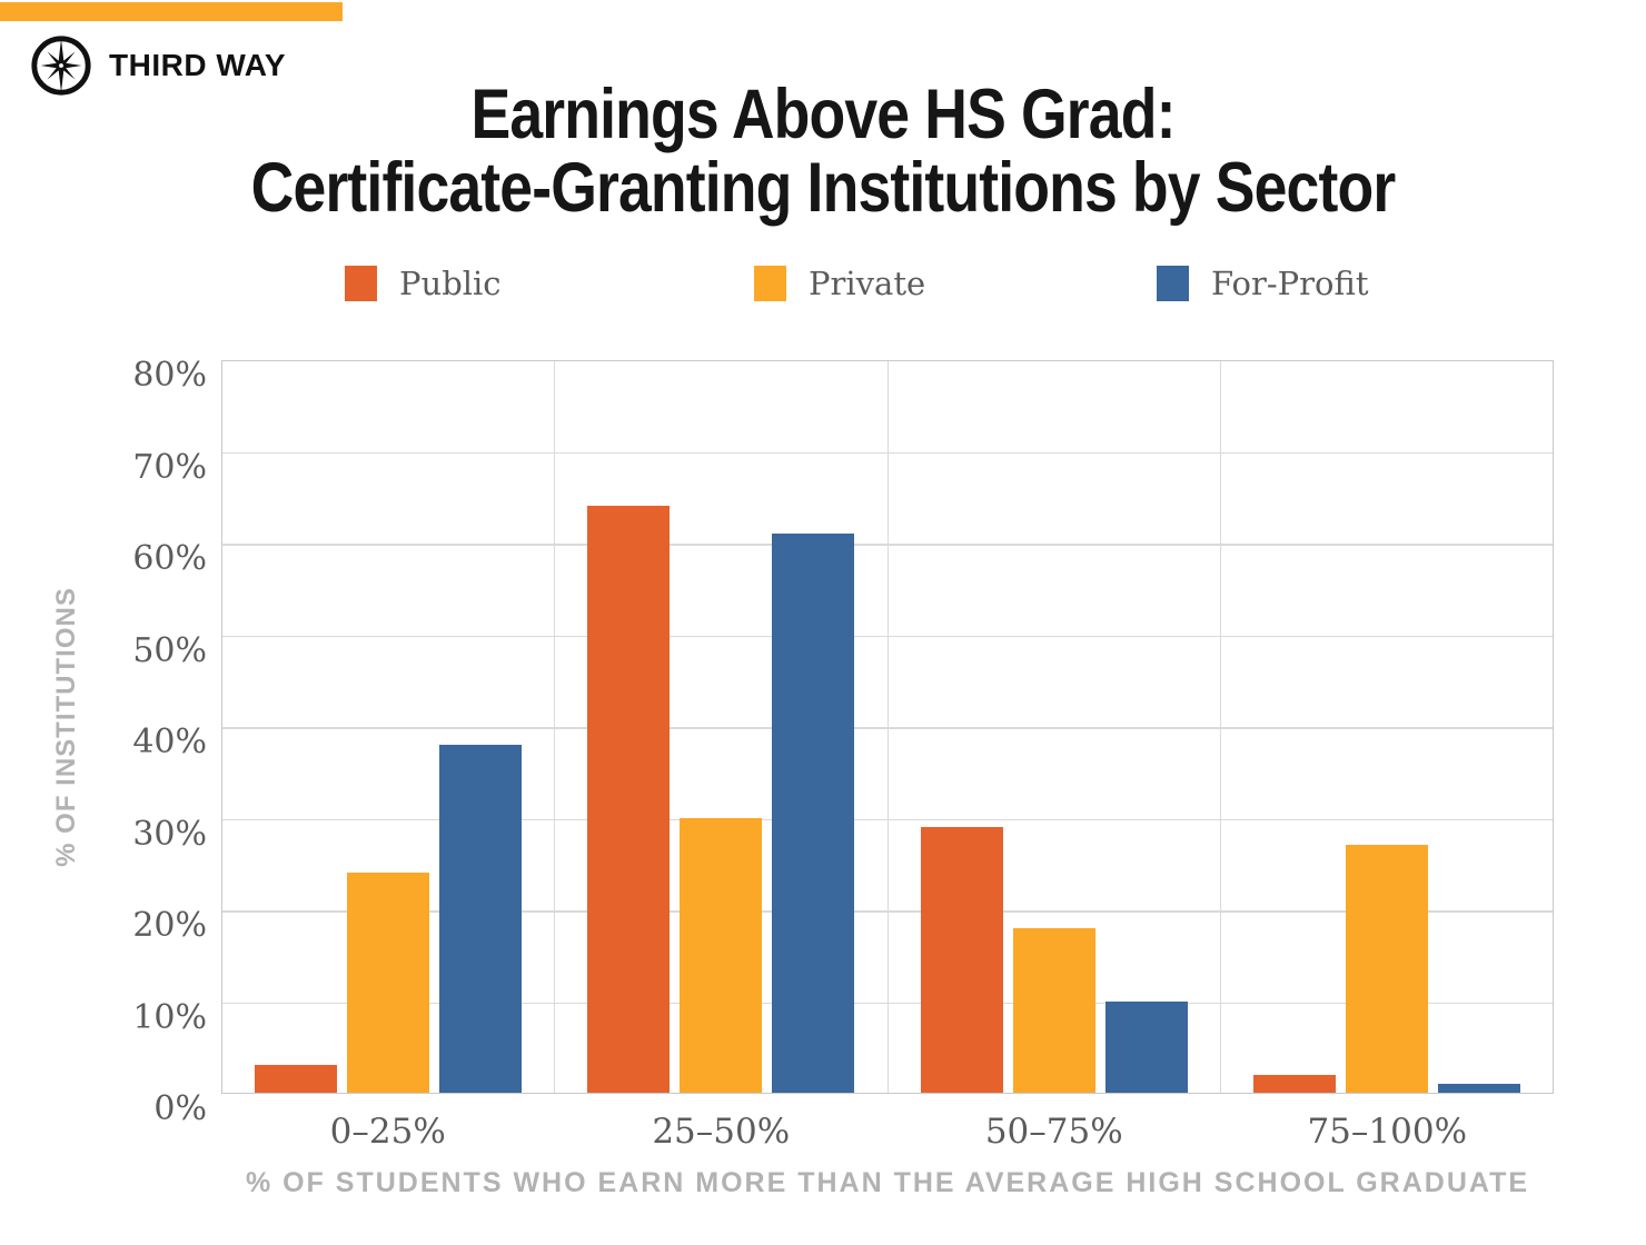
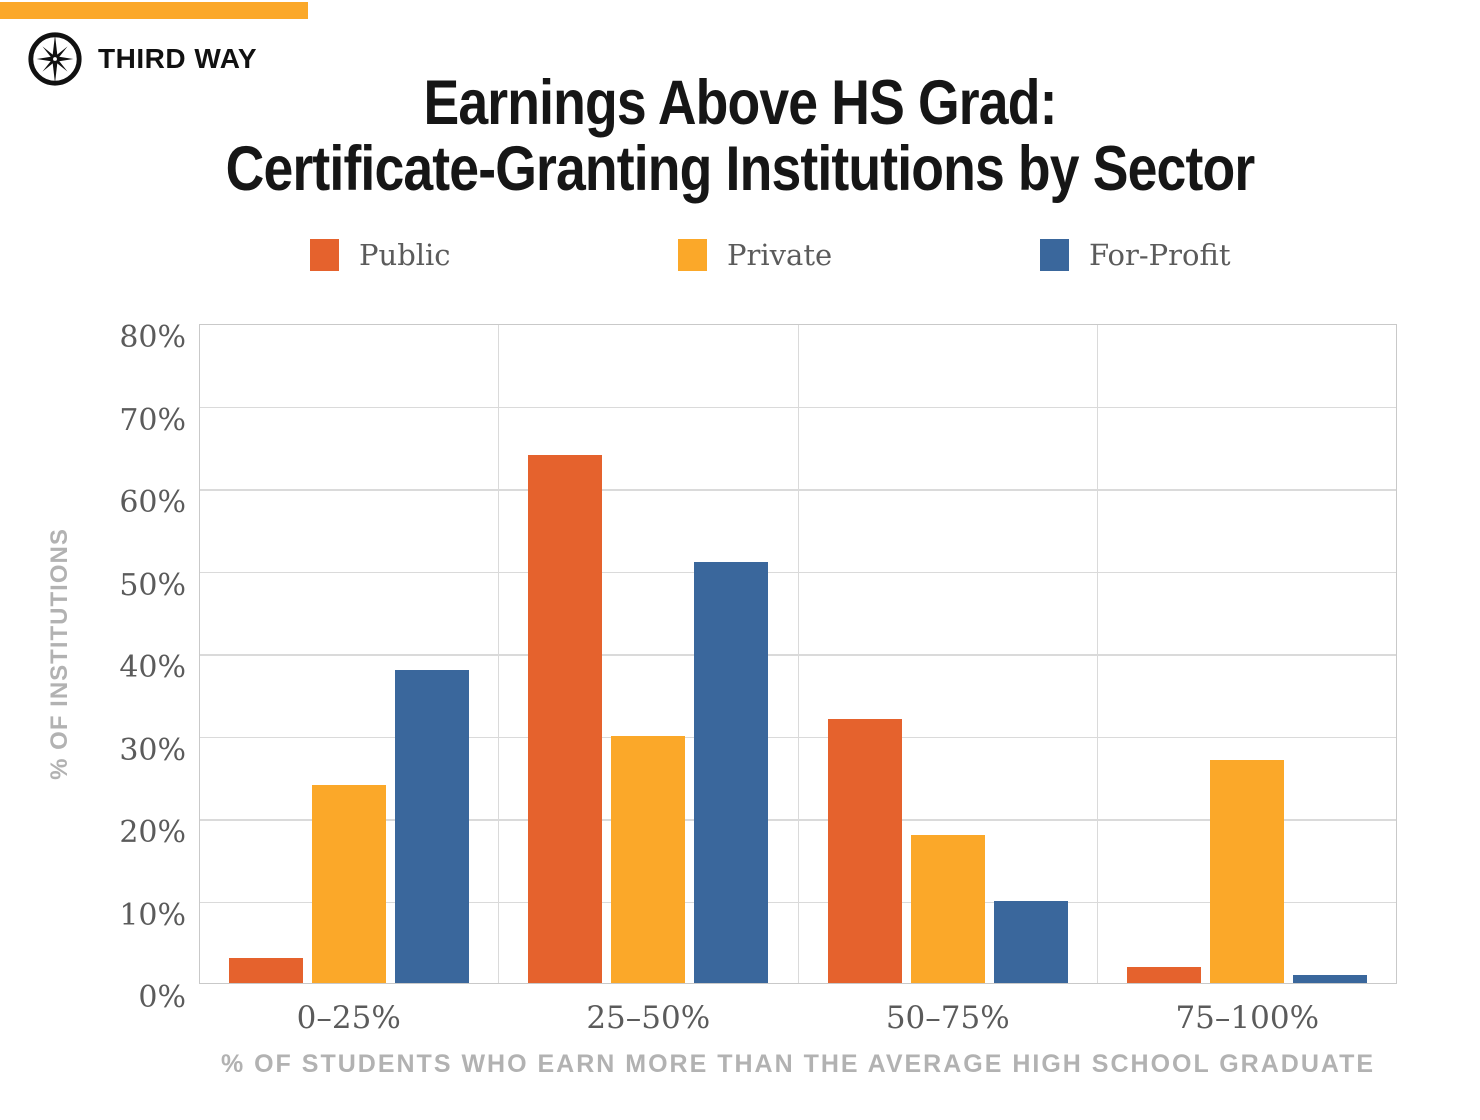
For-Profit/25–50%: 61% -> 51%
Public/50–75%: 29% -> 32%
